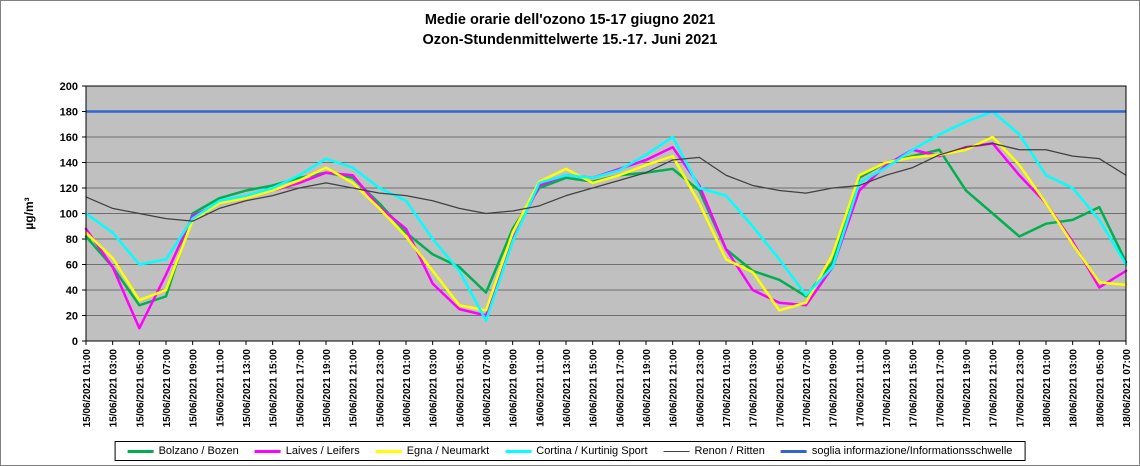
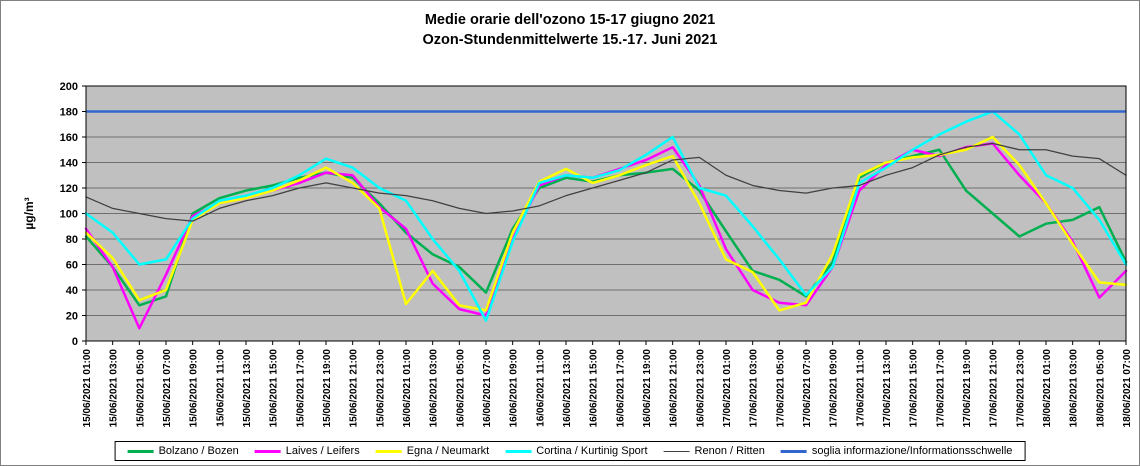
Egna / Neumarkt/16/06/2021 01:00: 82 -> 29
Bolzano / Bozen/17/06/2021 01:00: 72 -> 86
Laives / Leifers/18/06/2021 05:00: 42 -> 34
